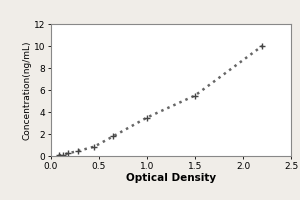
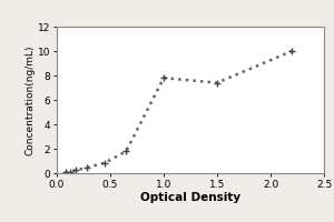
1.0: 3.5 -> 7.8
1.5: 5.5 -> 7.4
